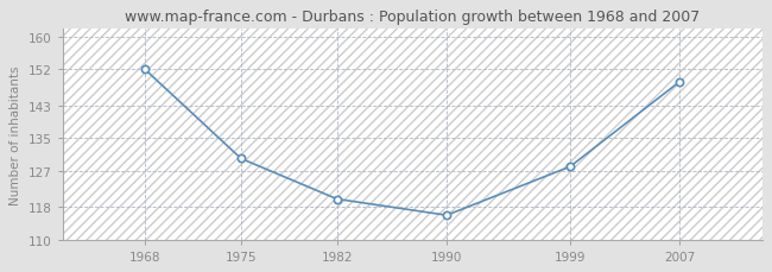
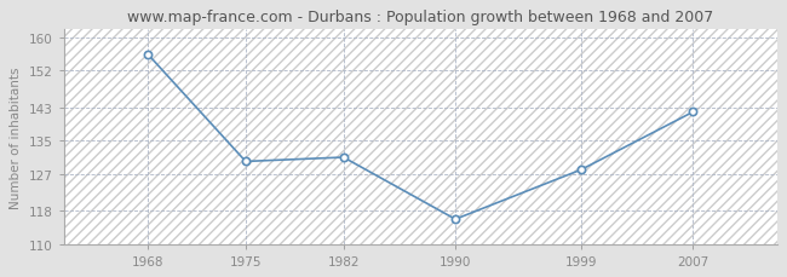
1968: 152 -> 156
1982: 120 -> 131
2007: 149 -> 142
